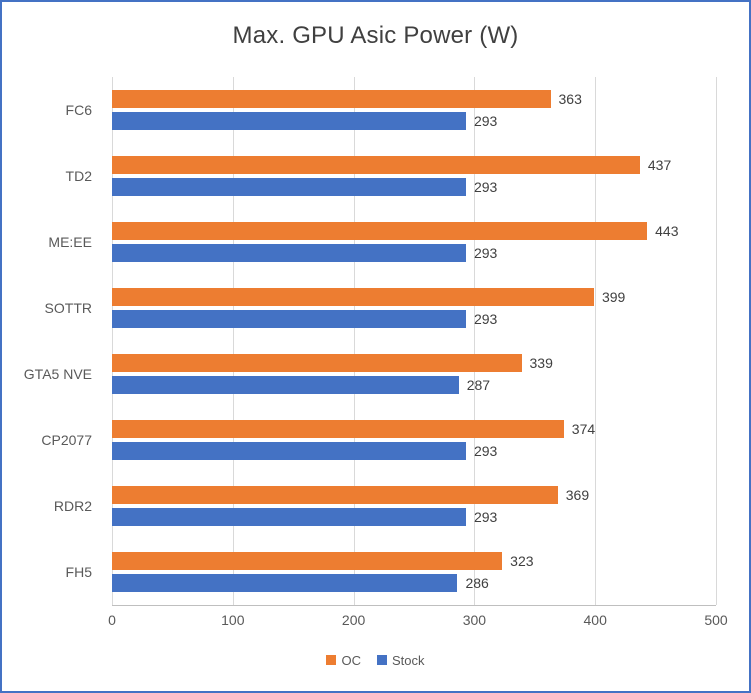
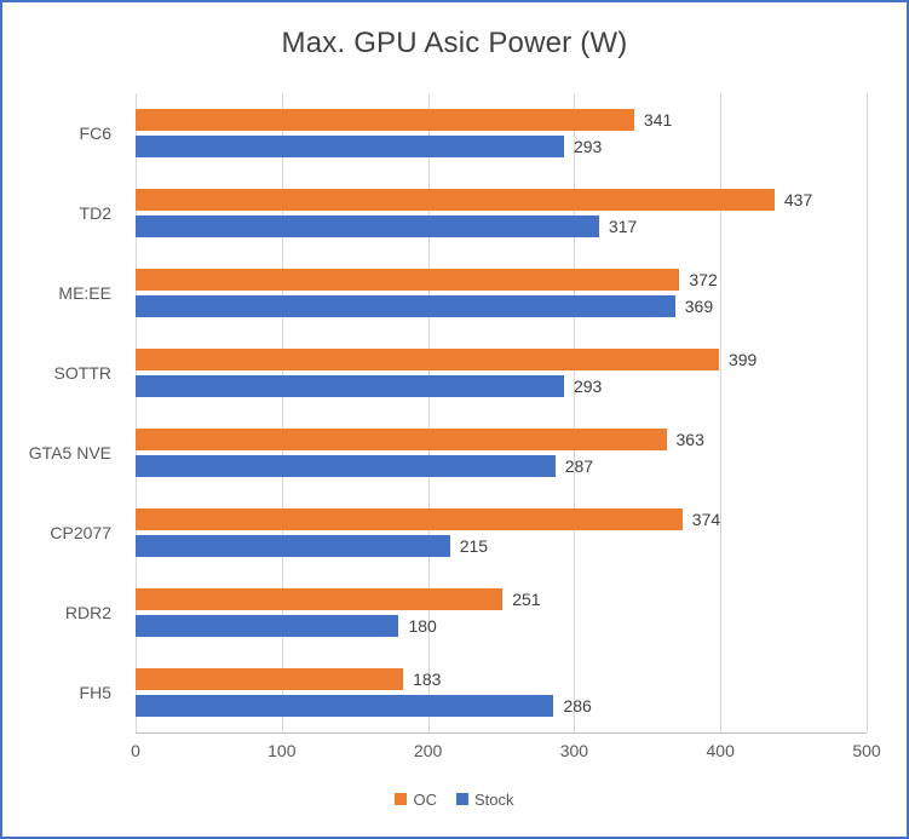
OC/FC6: 363 -> 341
Stock/TD2: 293 -> 317
OC/ME:EE: 443 -> 372
Stock/ME:EE: 293 -> 369
OC/GTA5 NVE: 339 -> 363
Stock/CP2077: 293 -> 215
OC/RDR2: 369 -> 251
Stock/RDR2: 293 -> 180
OC/FH5: 323 -> 183
